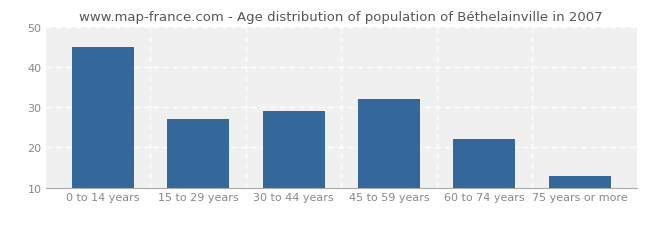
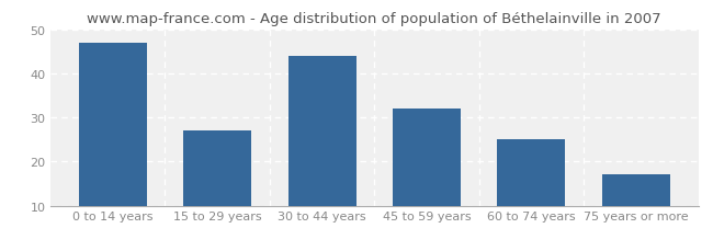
0 to 14 years: 45 -> 47
30 to 44 years: 29 -> 44
60 to 74 years: 22 -> 25
75 years or more: 13 -> 17
